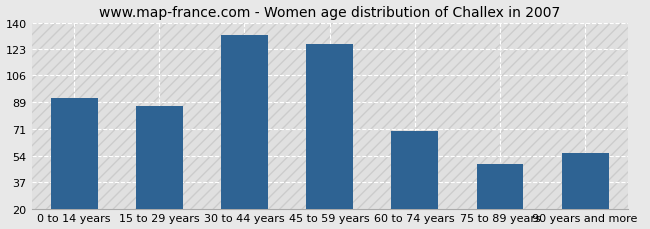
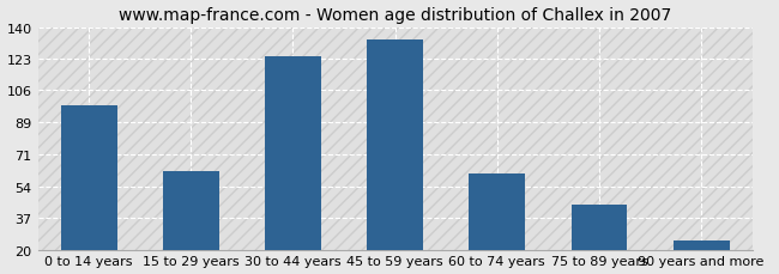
0 to 14 years: 91 -> 98
15 to 29 years: 86 -> 62
30 to 44 years: 132 -> 124
45 to 59 years: 126 -> 133
60 to 74 years: 70 -> 61
75 to 89 years: 49 -> 44
90 years and more: 56 -> 25
